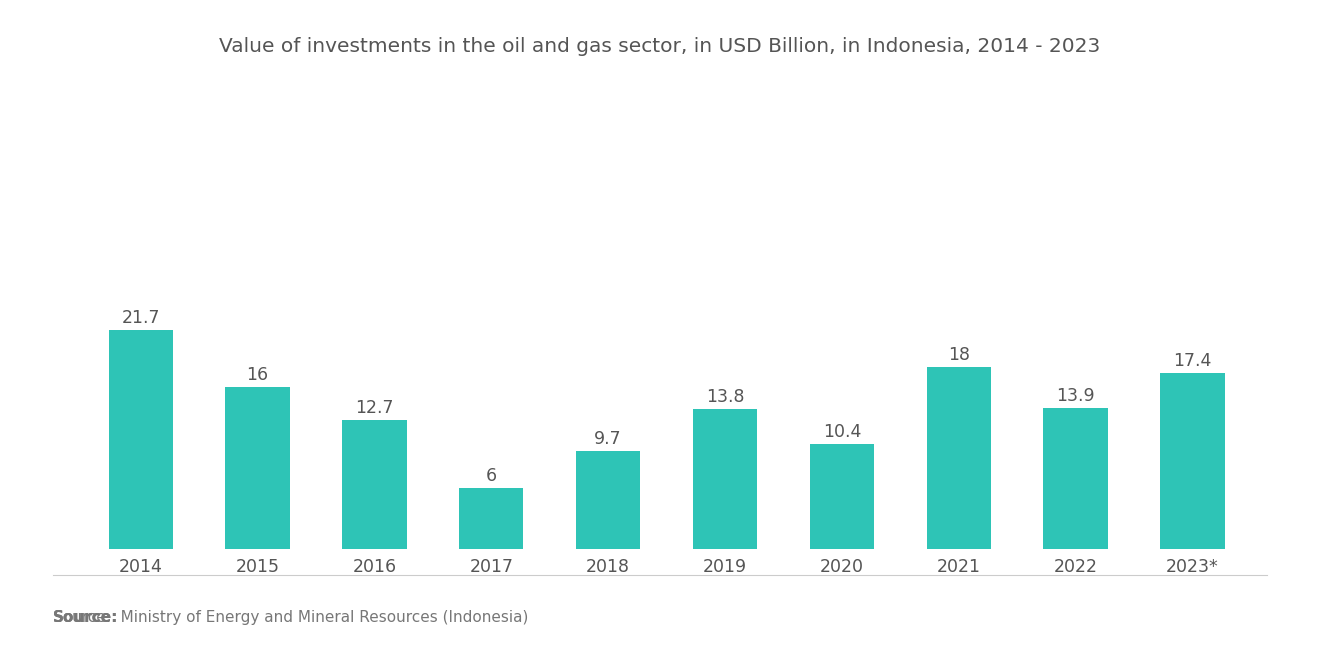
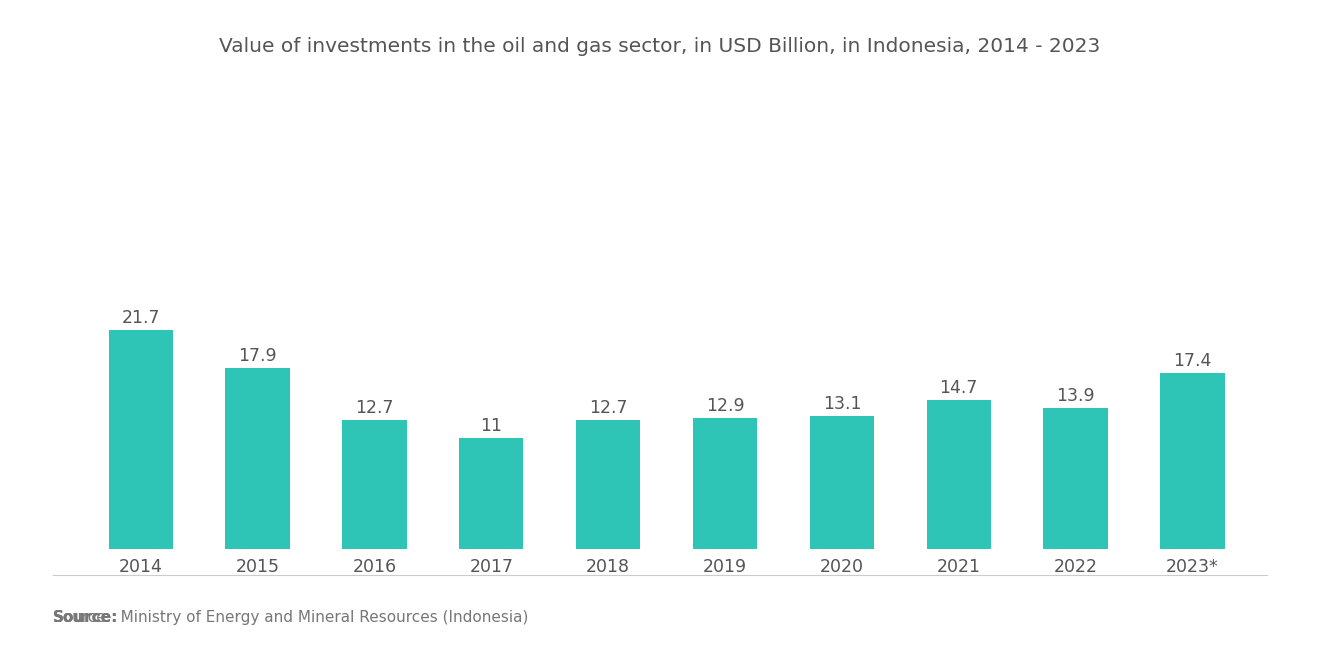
2015: 16 -> 17.9
2017: 6 -> 11
2018: 9.7 -> 12.7
2019: 13.8 -> 12.9
2020: 10.4 -> 13.1
2021: 18 -> 14.7
